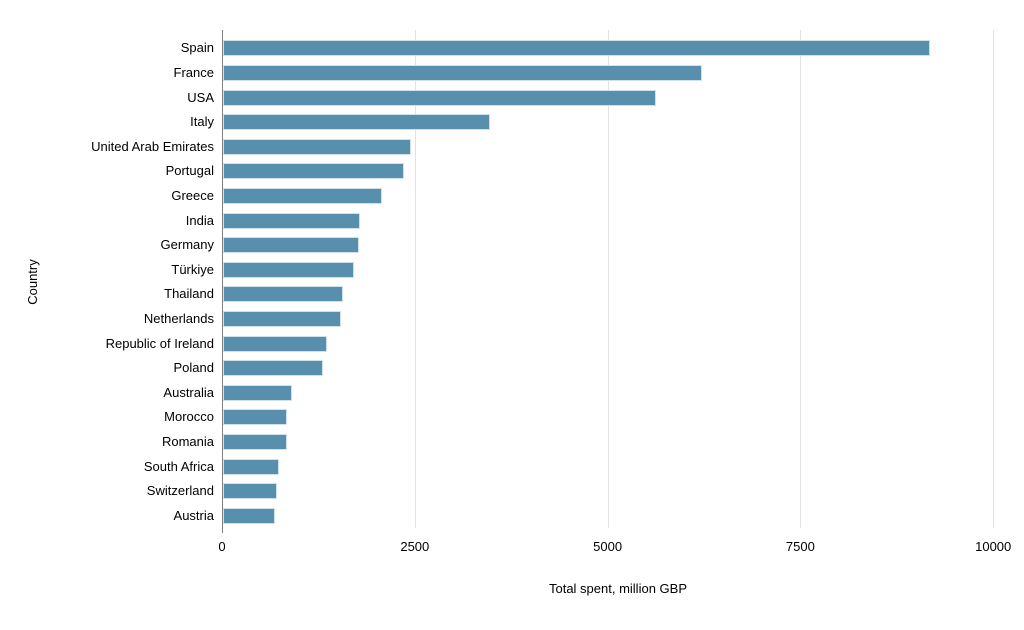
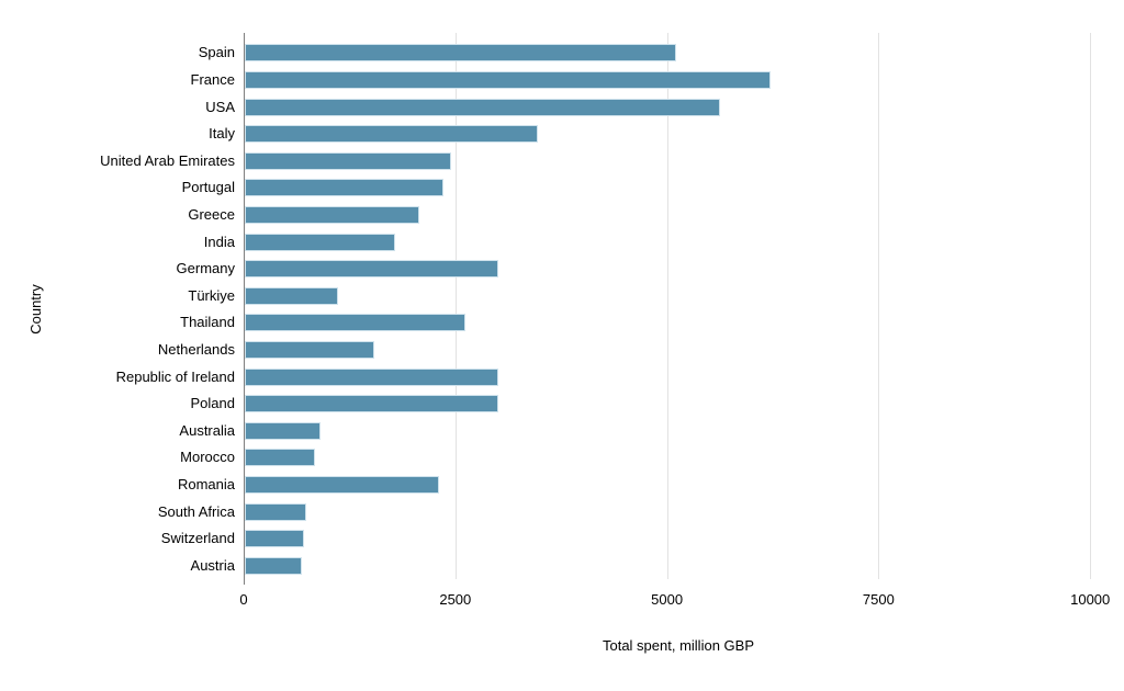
Spain: 9200 -> 5100
Germany: 1800 -> 3000
Türkiye: 1700 -> 1100
Thailand: 1600 -> 2600
Republic of Ireland: 1400 -> 3000
Poland: 1300 -> 3000
Romania: 800 -> 2300
